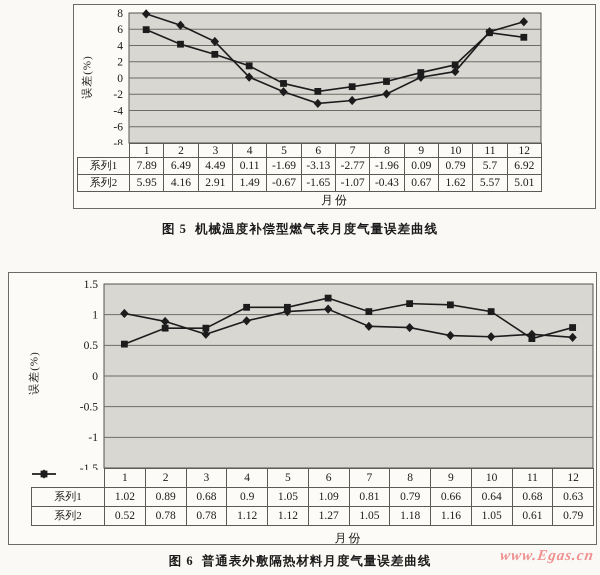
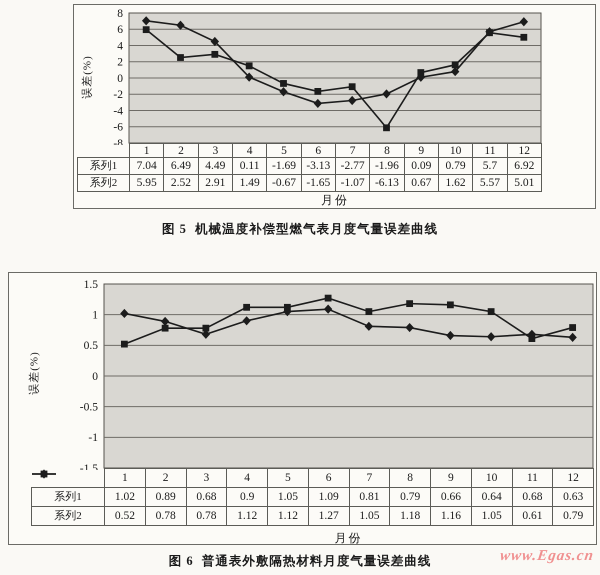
图 5 机械温度补偿型燃气表月度气量误差曲线/系列1/1: 7.89 -> 7.04
图 5 机械温度补偿型燃气表月度气量误差曲线/系列2/2: 4.16 -> 2.52
图 5 机械温度补偿型燃气表月度气量误差曲线/系列2/8: -0.43 -> -6.13
